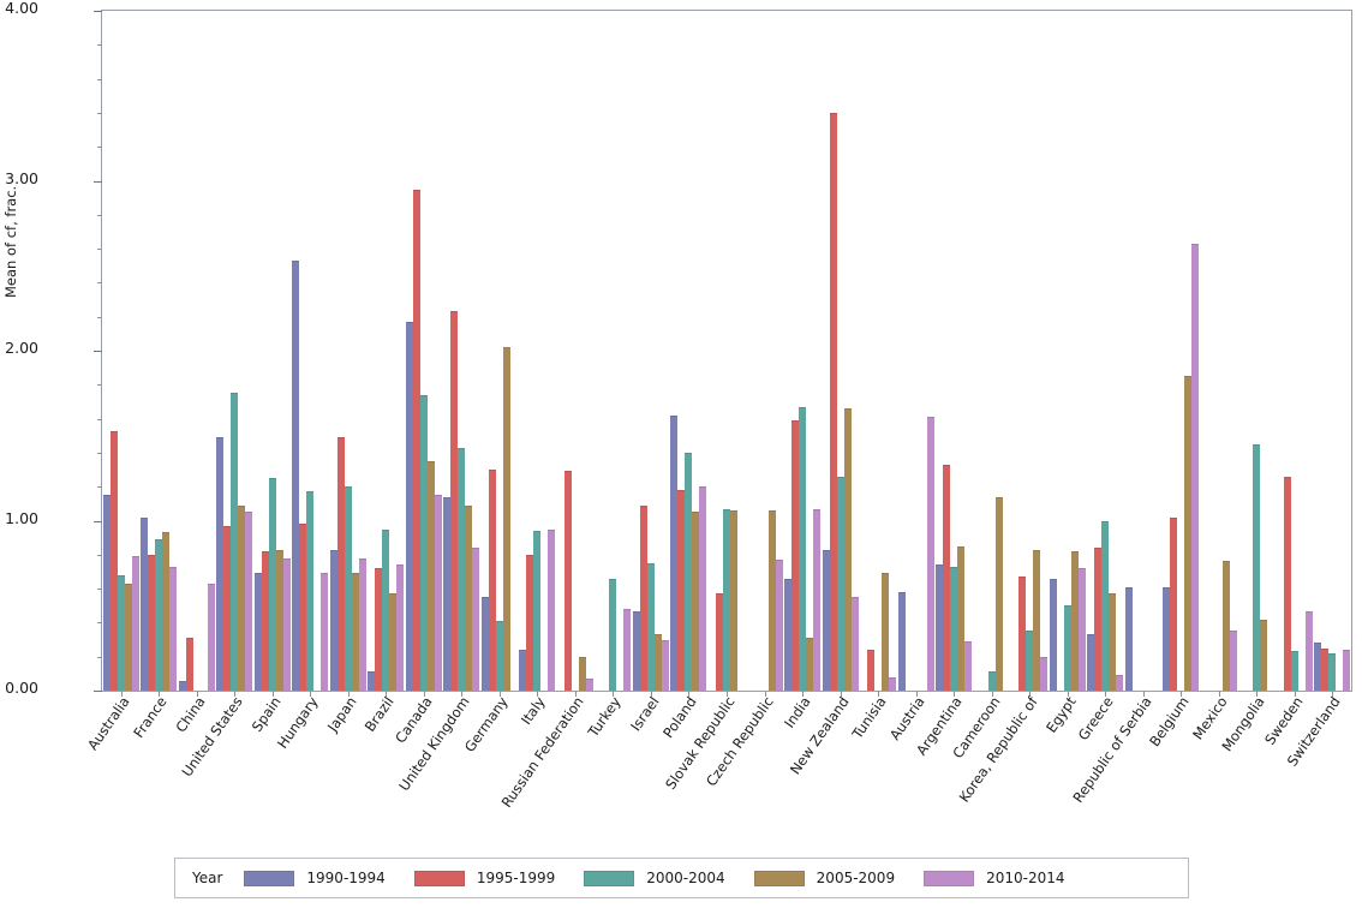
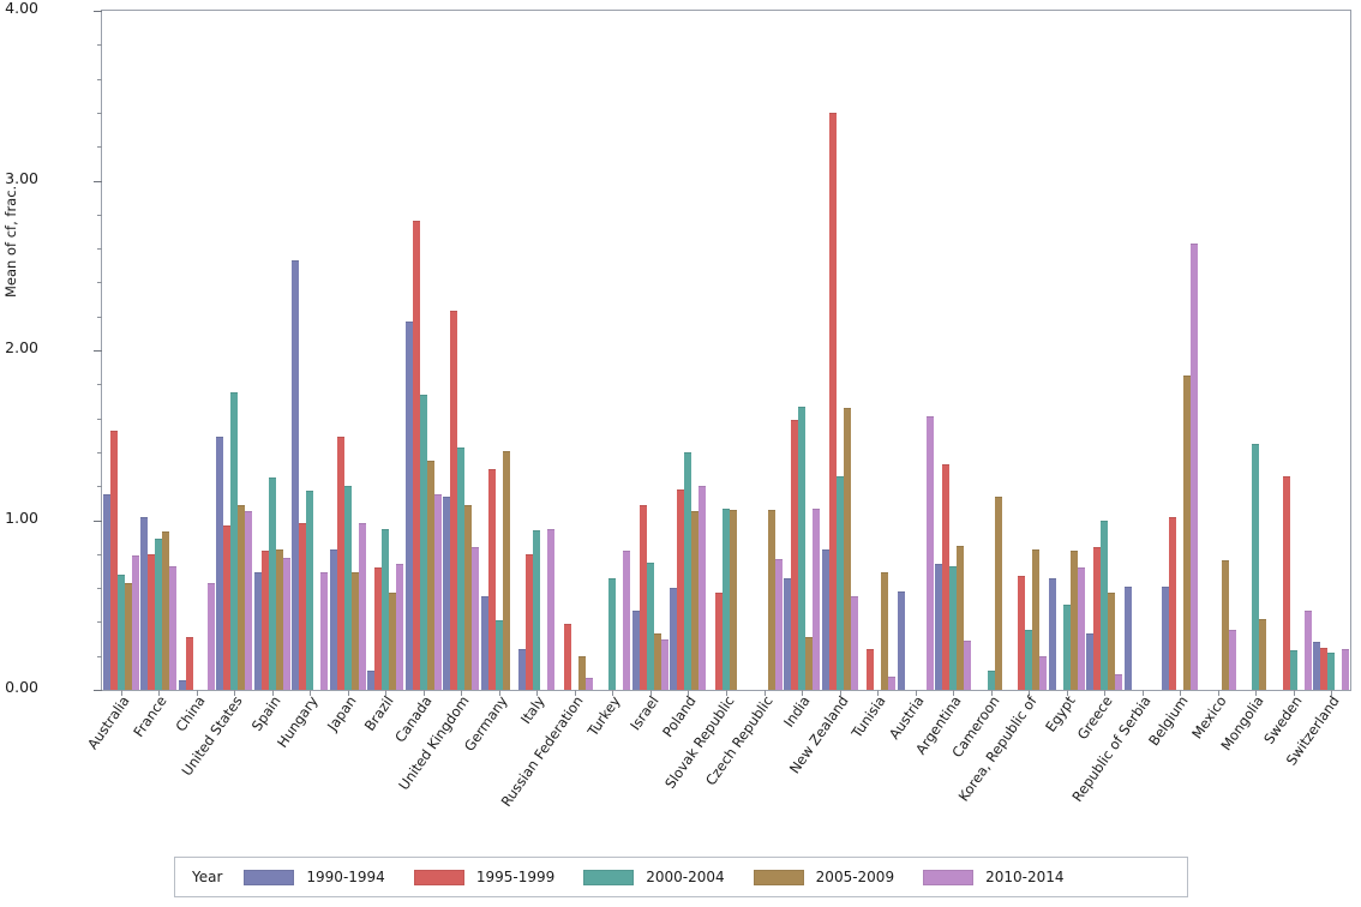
2010-2014/Japan: 0.78 -> 0.98
1995-1999/Canada: 2.95 -> 2.76
2005-2009/Germany: 2.02 -> 1.41
1995-1999/Russian Federation: 1.29 -> 0.39
2010-2014/Turkey: 0.48 -> 0.82
1990-1994/Poland: 1.62 -> 0.60
